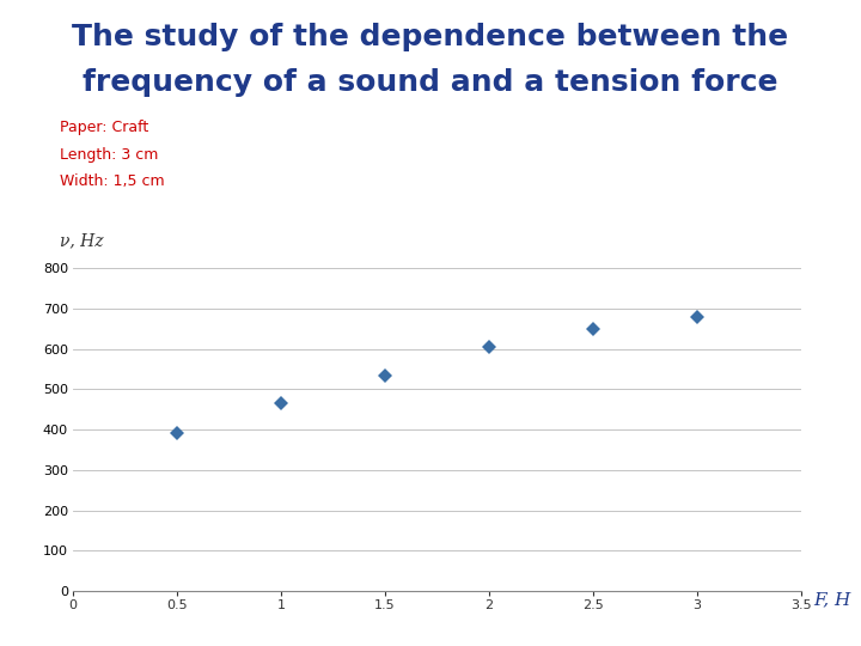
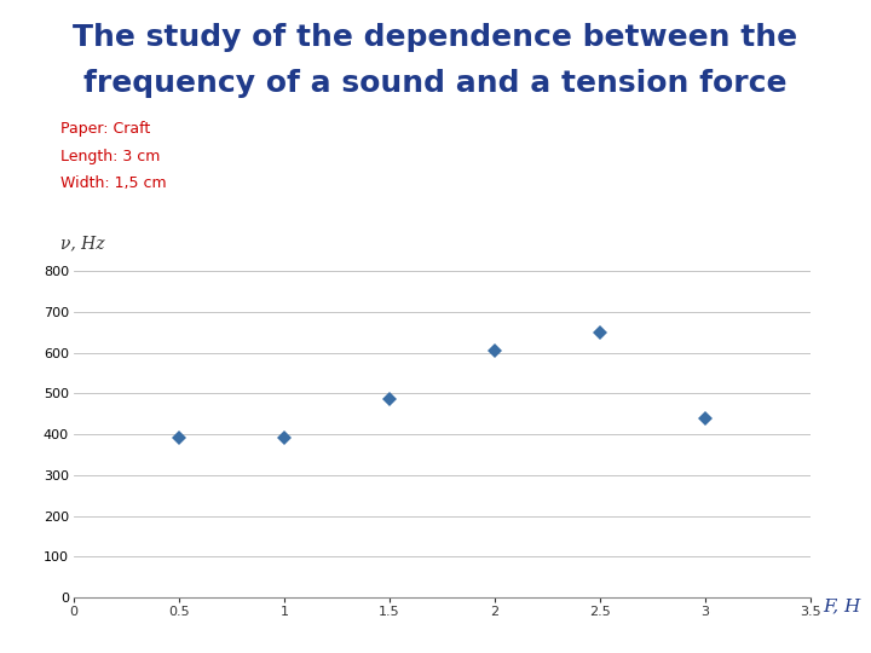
1: 465 -> 390
1.5: 535 -> 485
3: 680 -> 440
